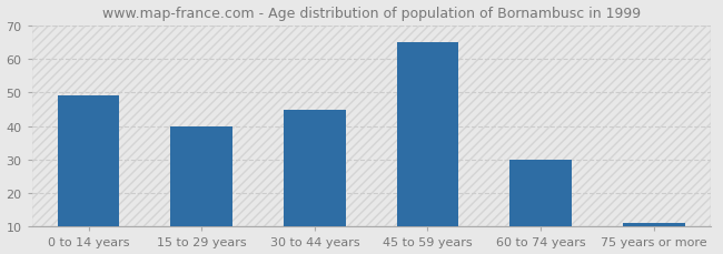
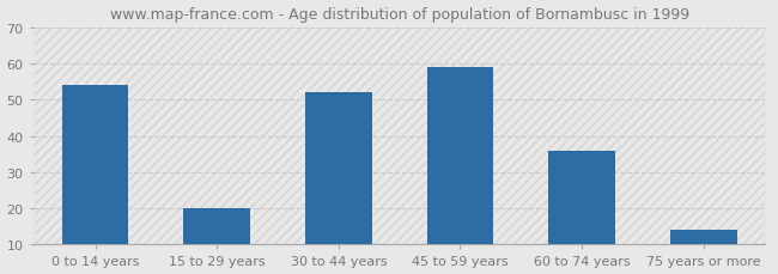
0 to 14 years: 49 -> 54
15 to 29 years: 40 -> 20
30 to 44 years: 45 -> 52
45 to 59 years: 65 -> 59
60 to 74 years: 30 -> 36
75 years or more: 11 -> 14
